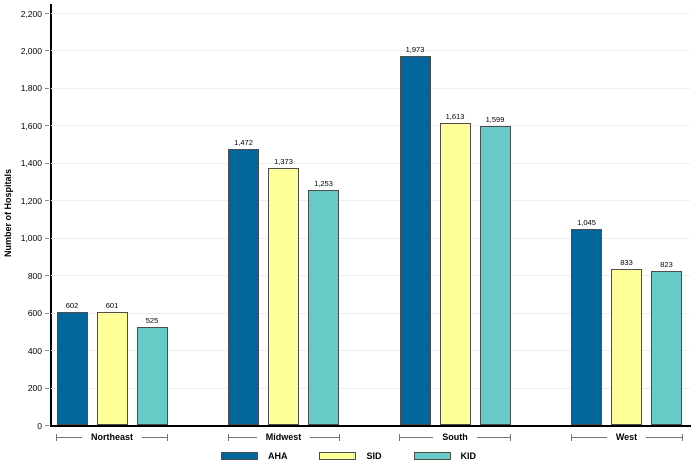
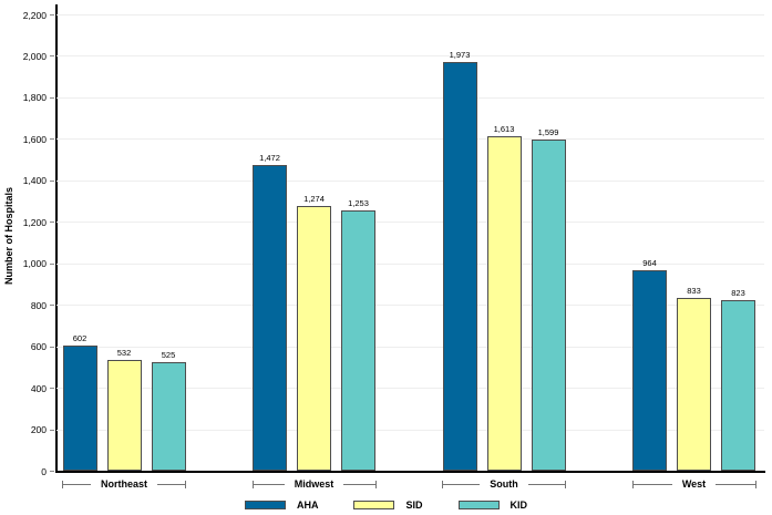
SID/Northeast: 601 -> 532
SID/Midwest: 1,373 -> 1,274
AHA/West: 1,045 -> 964
